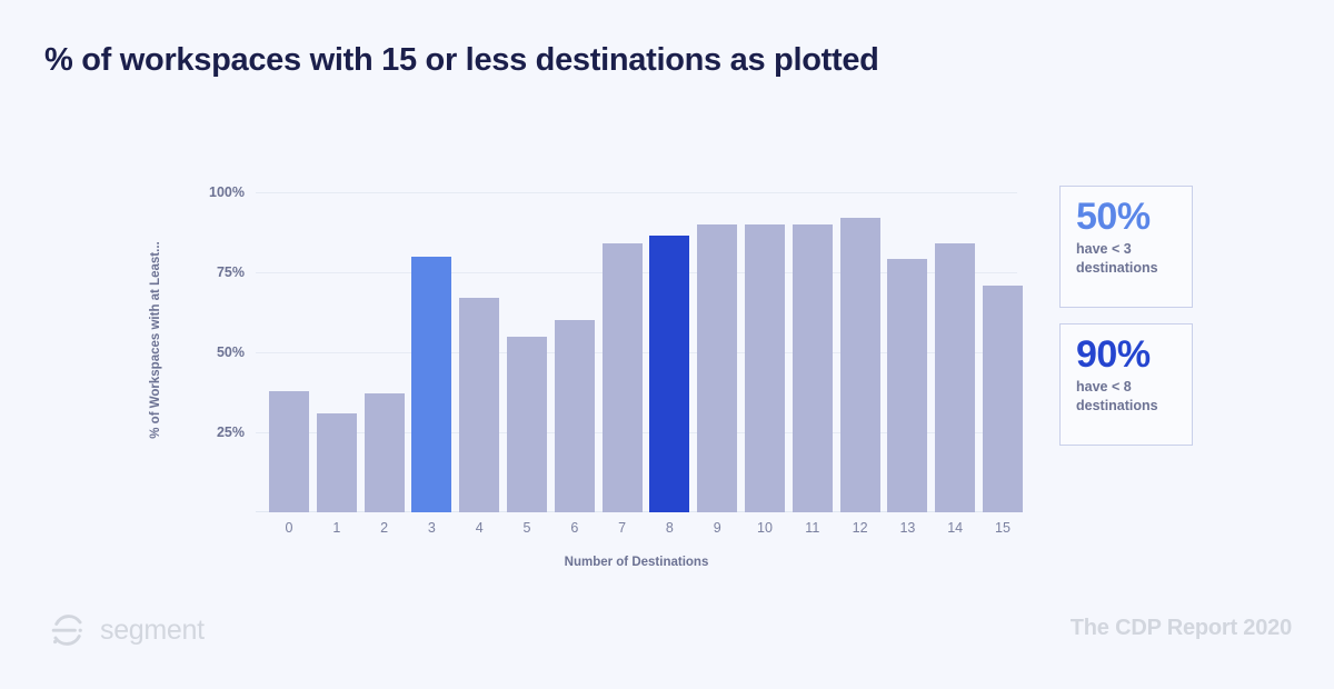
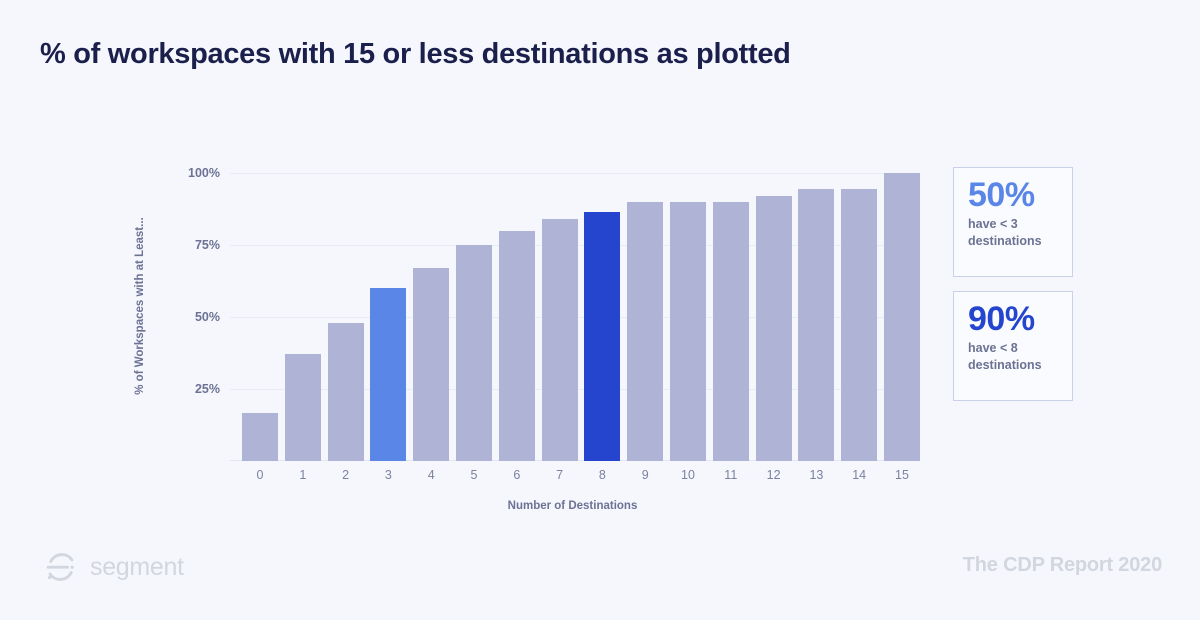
0: 38% -> 16%
1: 31% -> 37%
2: 37% -> 48%
3: 80% -> 60%
5: 55% -> 75%
6: 60% -> 80%
13: 79% -> 94%
14: 84% -> 94%
15: 71% -> 100%
